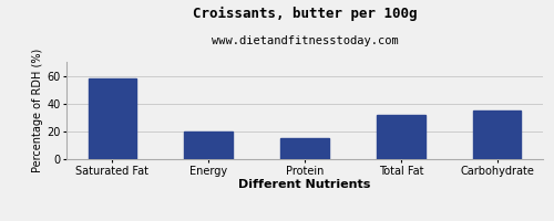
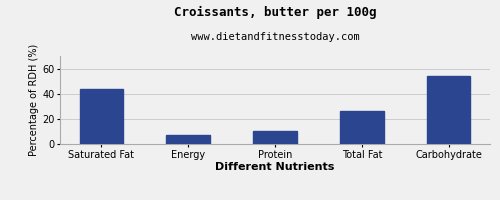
Saturated Fat: 58 -> 44
Energy: 20 -> 7
Protein: 15 -> 10
Total Fat: 32 -> 26
Carbohydrate: 35 -> 54
